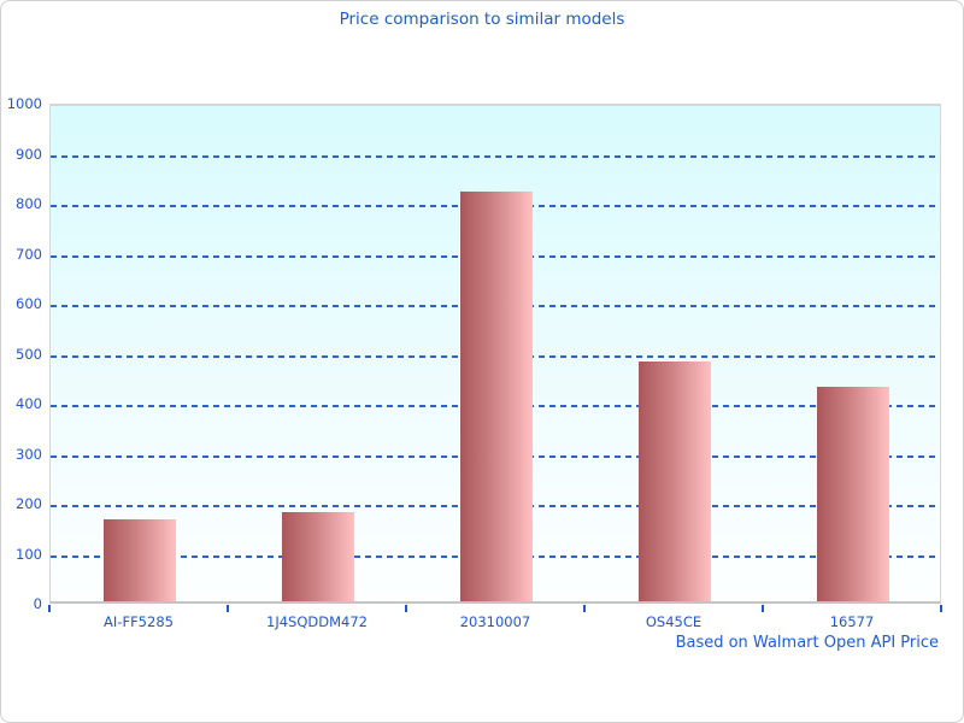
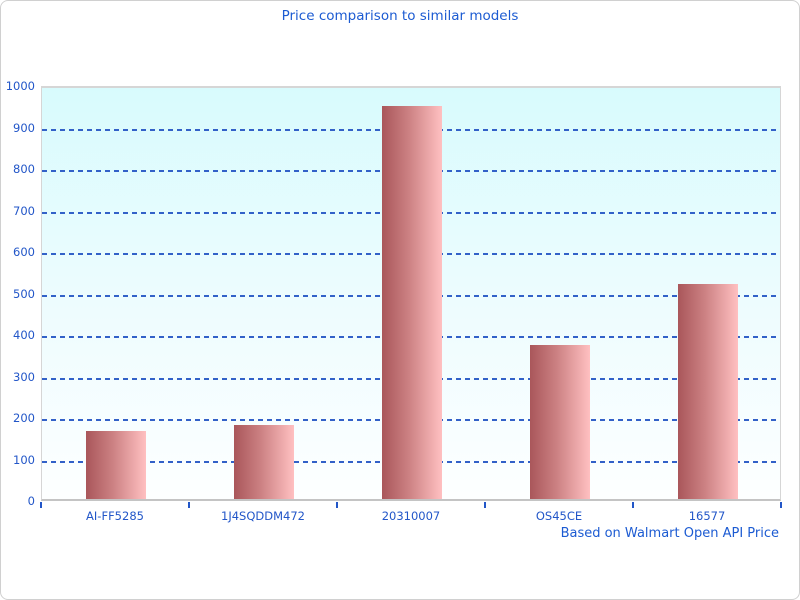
20310007: 820 -> 950
OS45CE: 480 -> 370
16577: 430 -> 520
